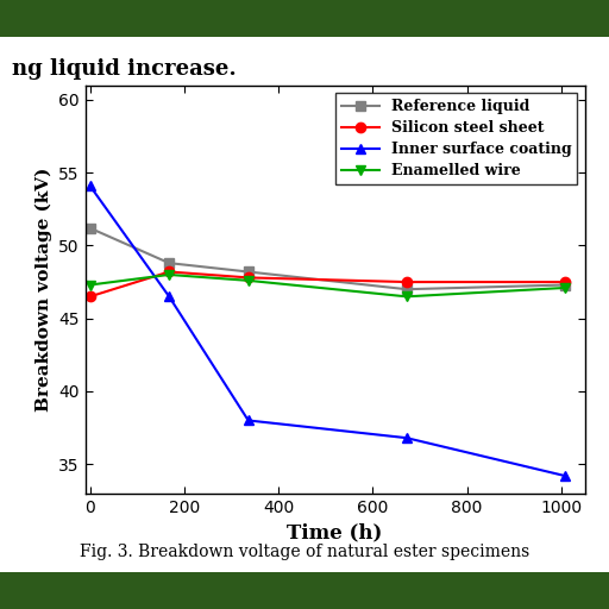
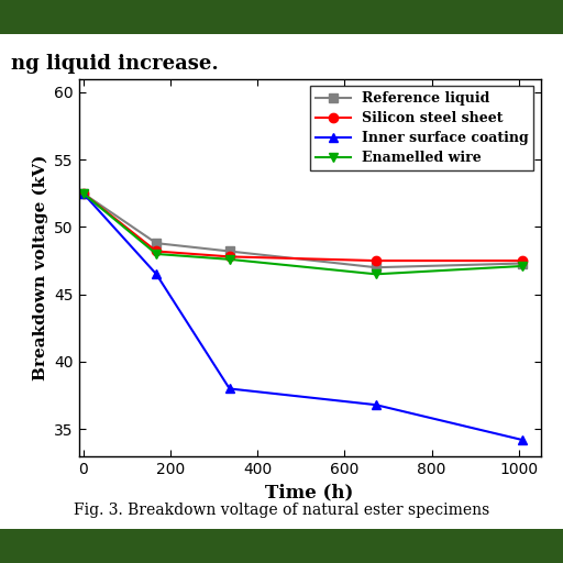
Reference liquid/0: 51.2 -> 52.5
Silicon steel sheet/0: 46.5 -> 52.5
Inner surface coating/0: 54.1 -> 52.5
Enamelled wire/0: 47.3 -> 52.5
